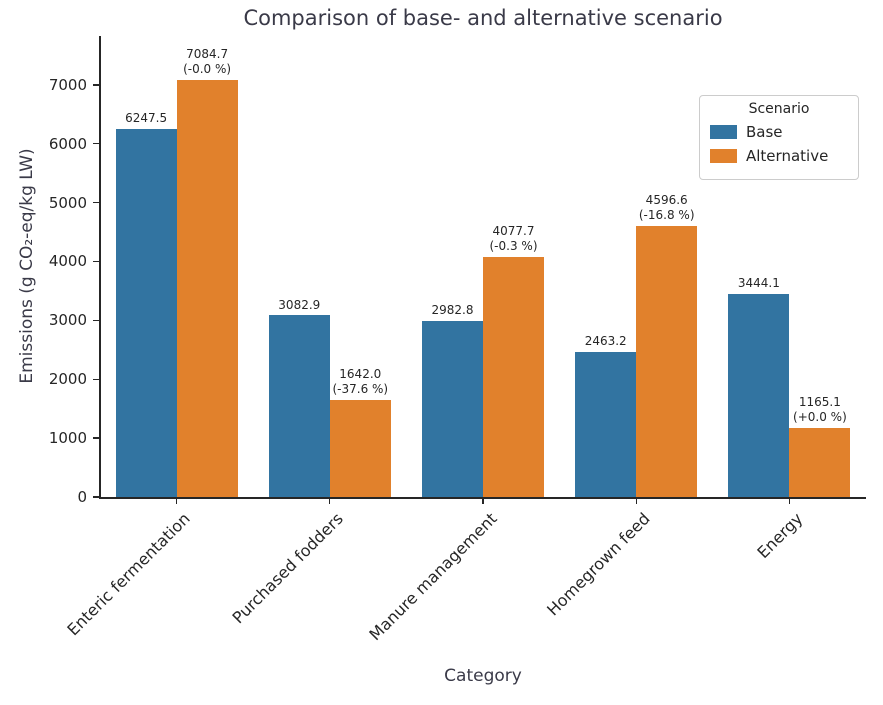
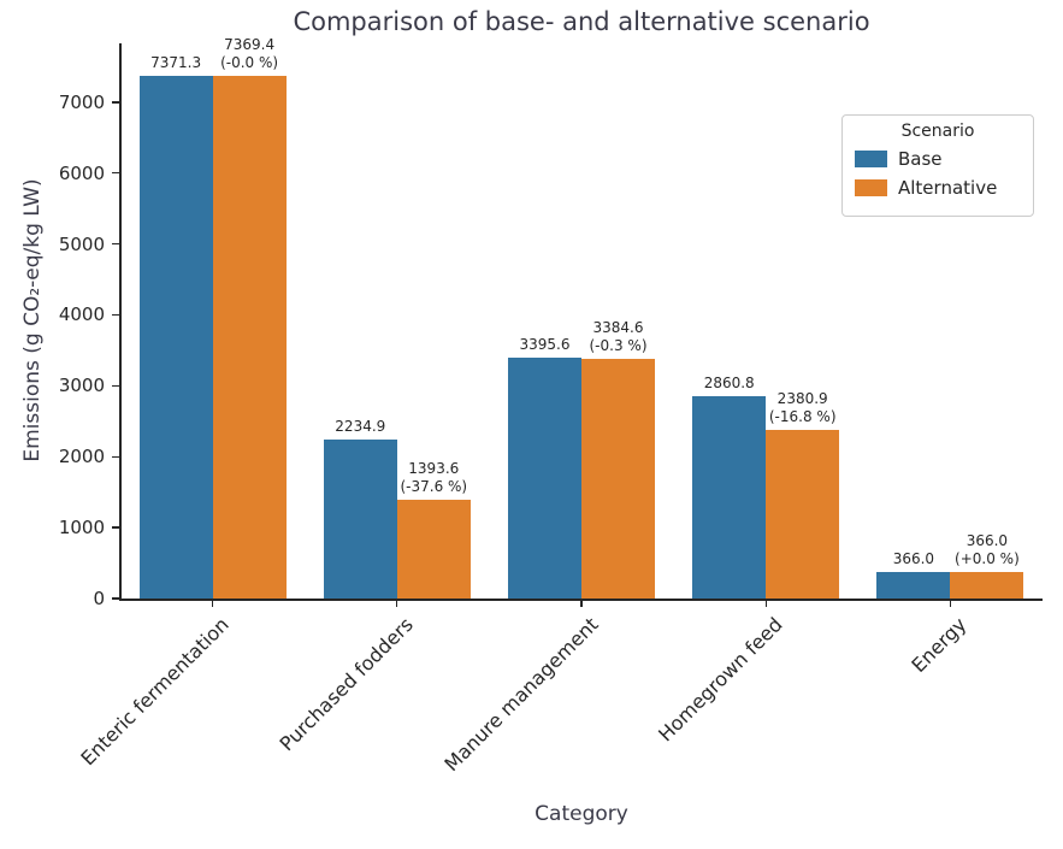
Base/Enteric fermentation: 6247.5 -> 7371.3
Alternative/Enteric fermentation: 7084.7 -> 7369.4
Base/Purchased fodders: 3082.9 -> 2234.9
Alternative/Purchased fodders: 1642.0 -> 1393.6
Base/Manure management: 2982.8 -> 3395.6
Alternative/Manure management: 4077.7 -> 3384.6
Base/Homegrown feed: 2463.2 -> 2860.8
Alternative/Homegrown feed: 4596.6 -> 2380.9
Base/Energy: 3444.1 -> 366.0
Alternative/Energy: 1165.1 -> 366.0
